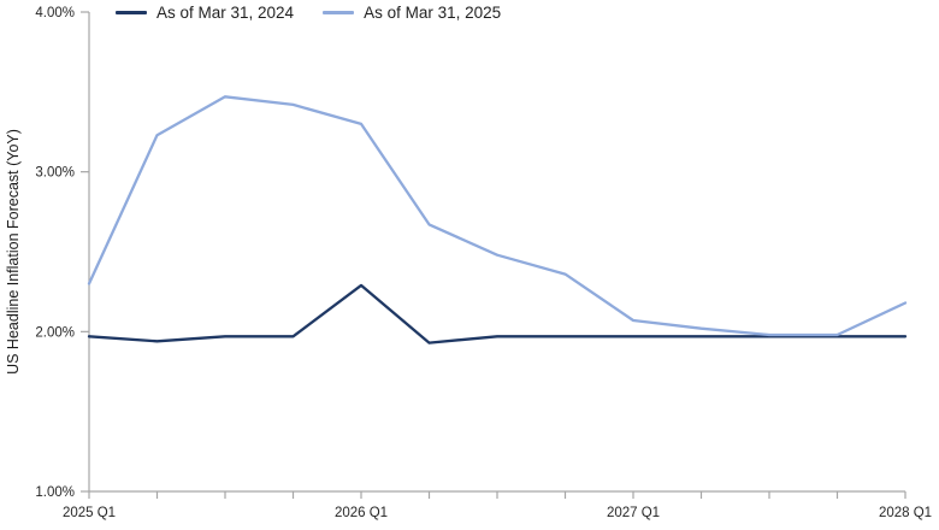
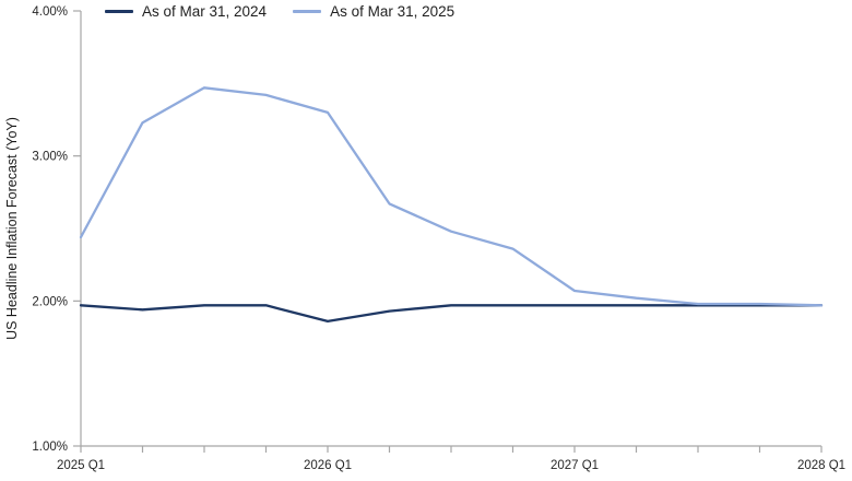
As of Mar 31, 2025/2025 Q1: 2.30% -> 2.44%
As of Mar 31, 2024/2026 Q1: 2.29% -> 1.86%
As of Mar 31, 2025/2028 Q1: 2.18% -> 1.97%
